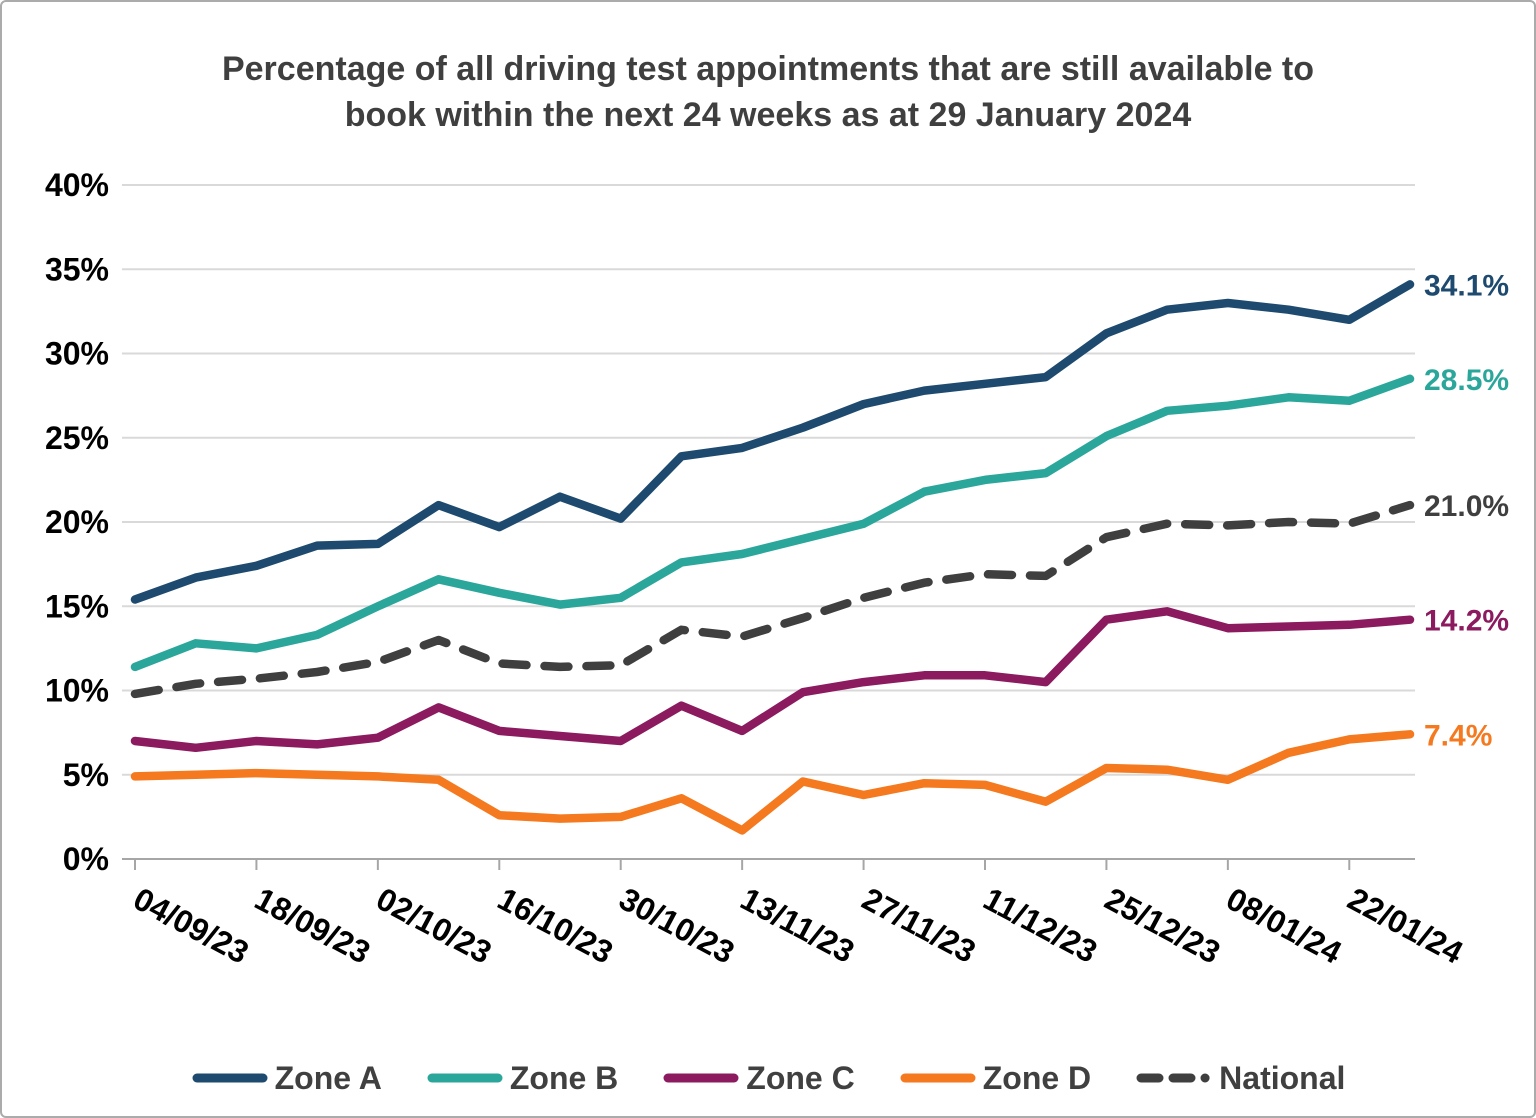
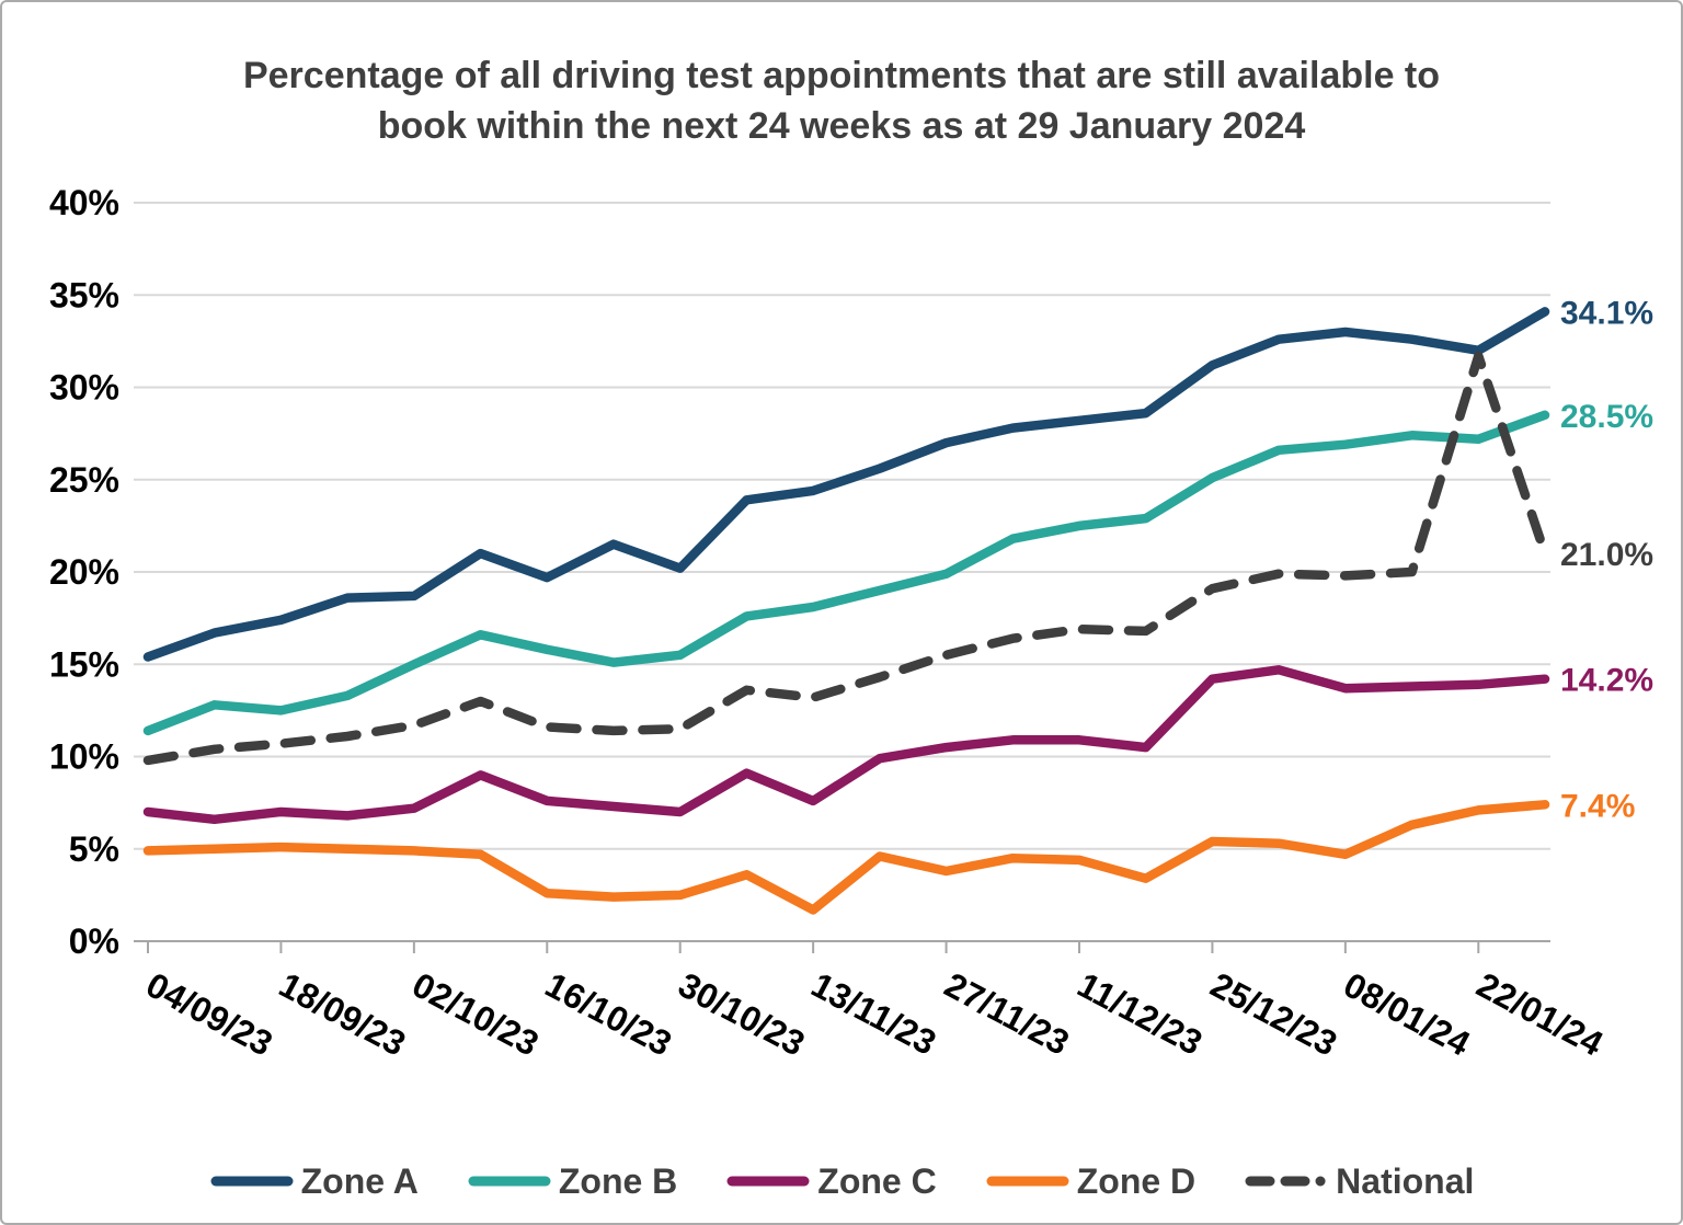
National/22/01/24: 19.9% -> 31.7%
